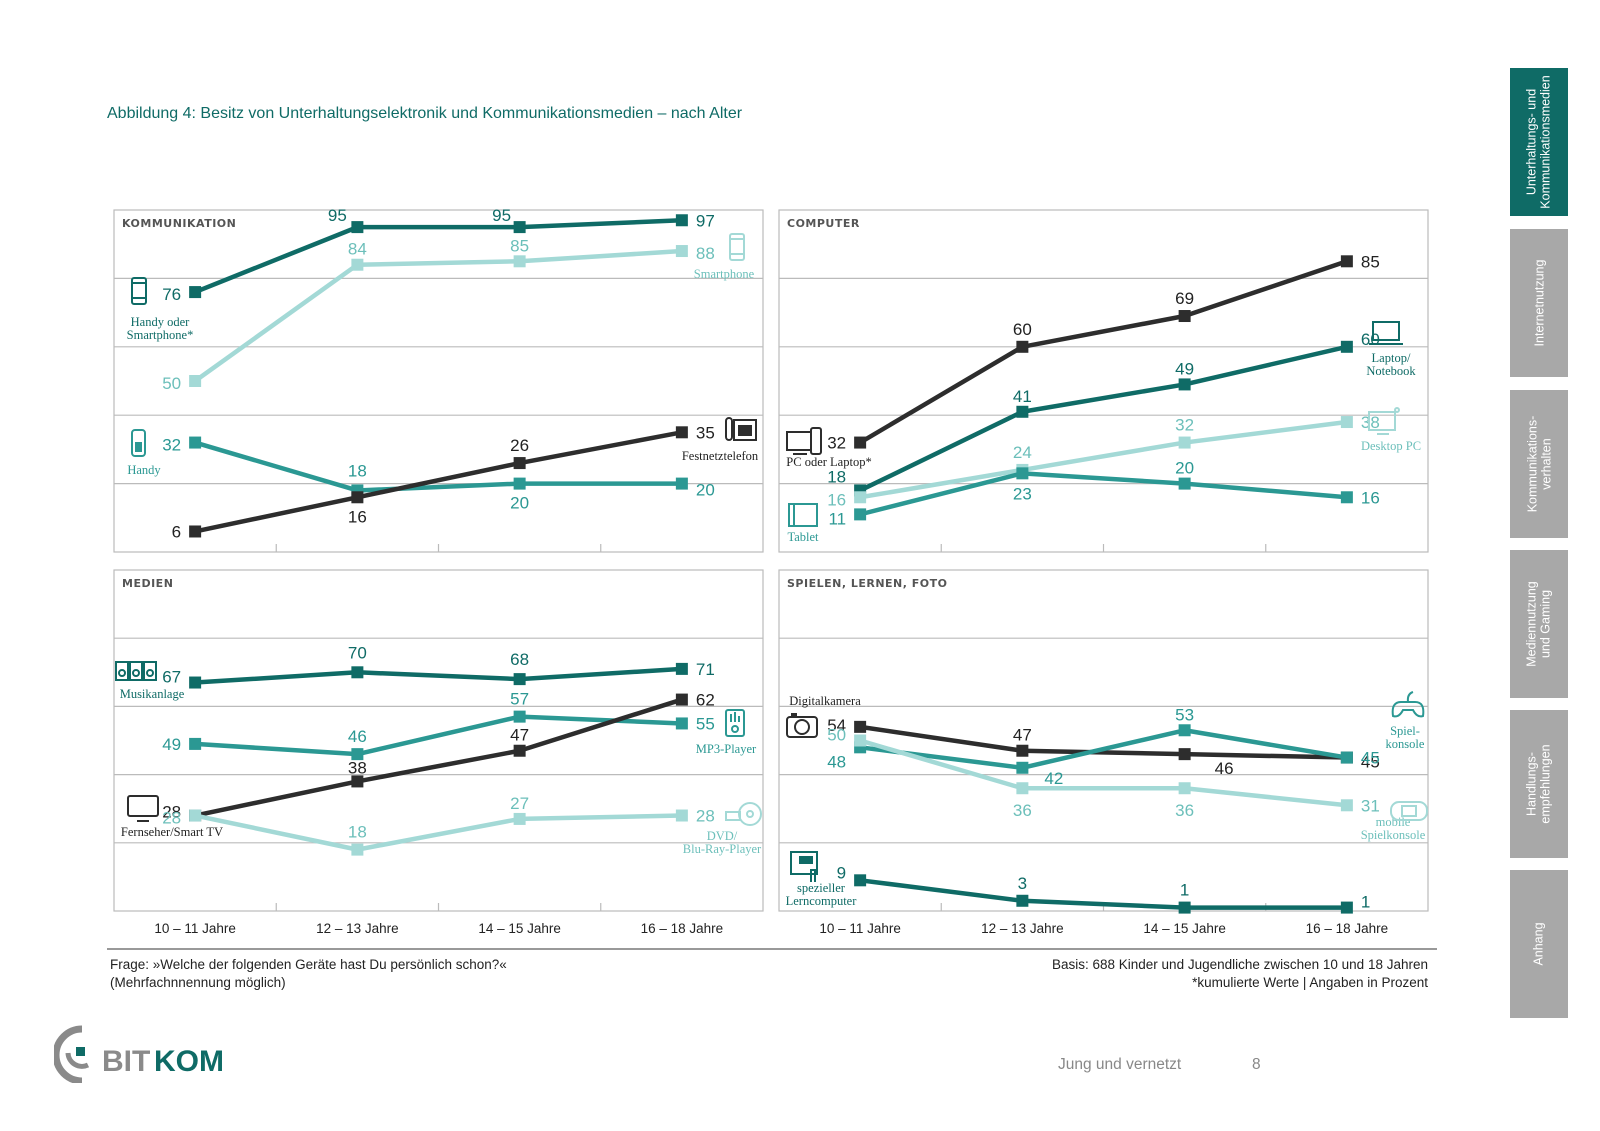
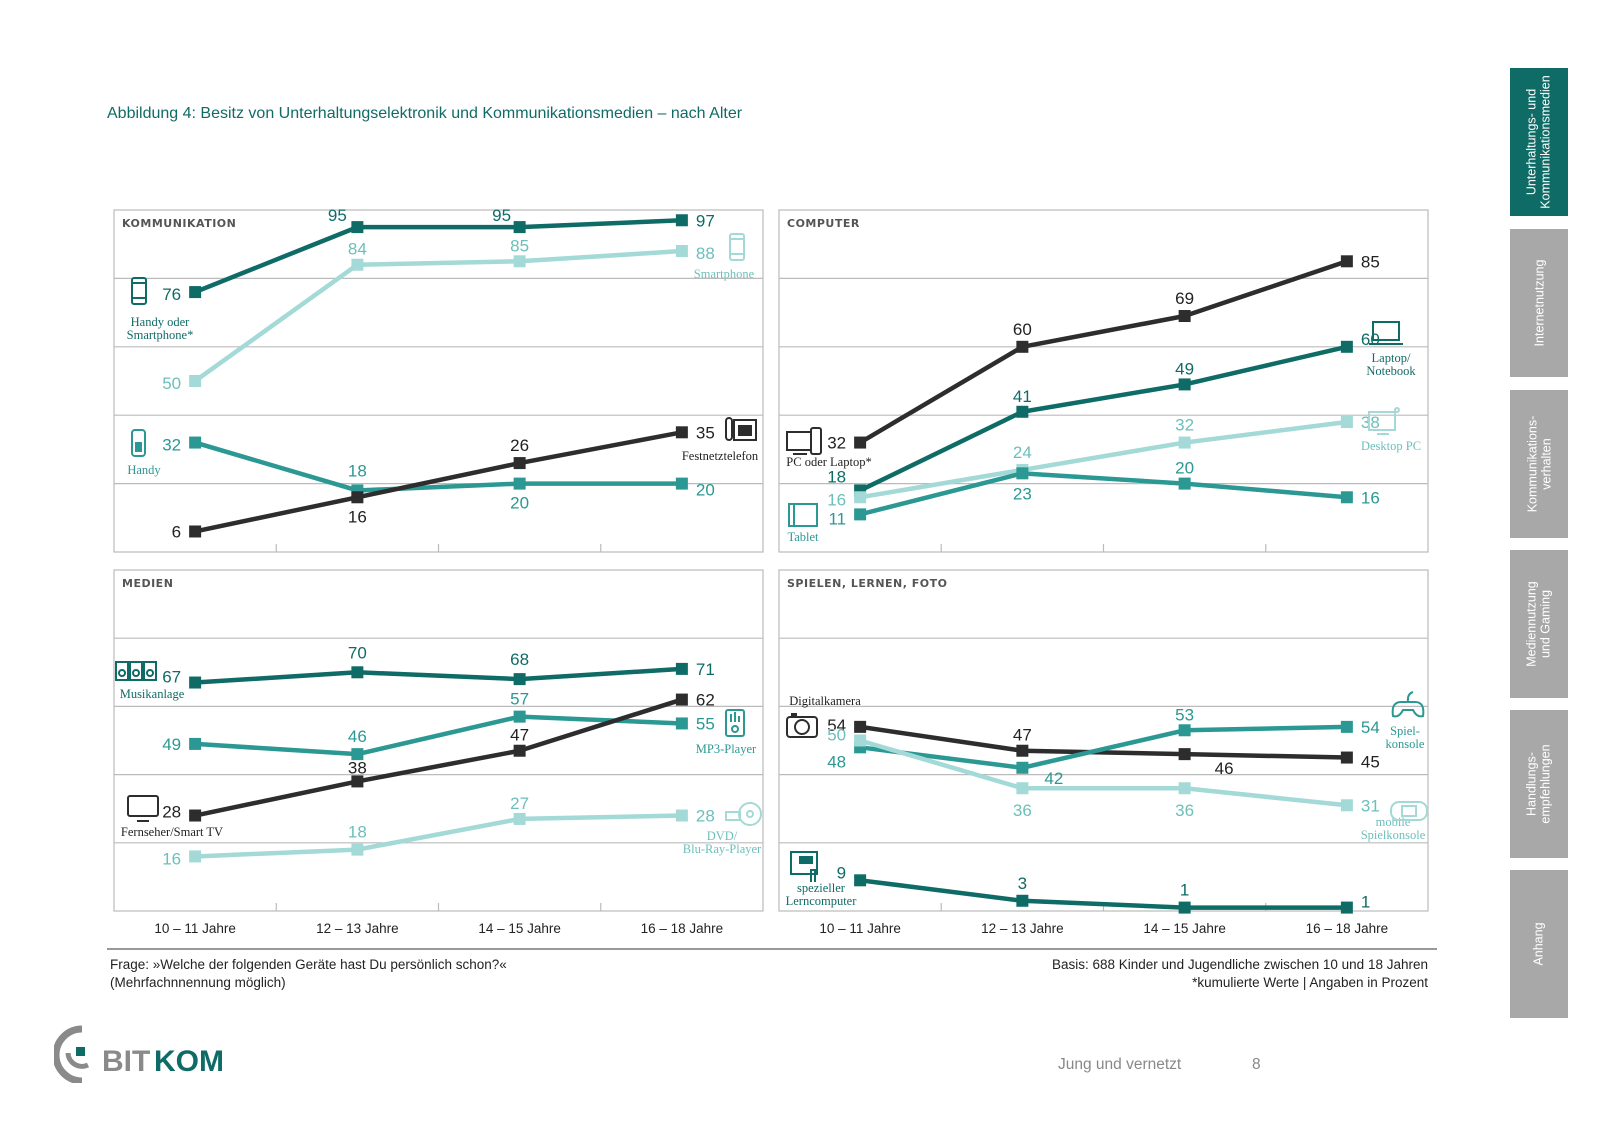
MEDIEN/DVD/ Blu-Ray-Player/10 – 11 Jahre: 28 -> 16
SPIELEN, LERNEN, FOTO/Spiel- konsole/16 – 18 Jahre: 45 -> 54
